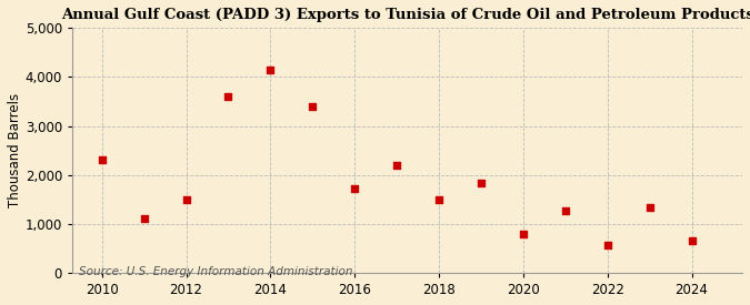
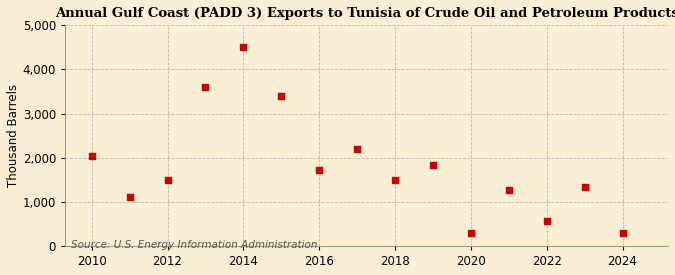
2010: 2,300 -> 2,050
2014: 4,150 -> 4,500
2020: 790 -> 300
2024: 660 -> 300
